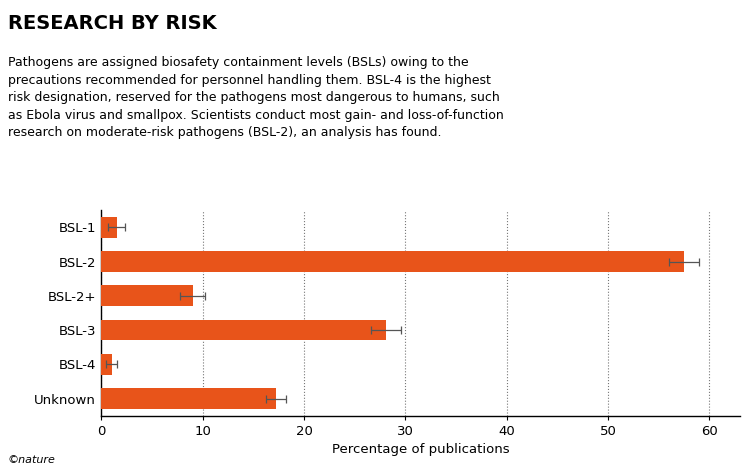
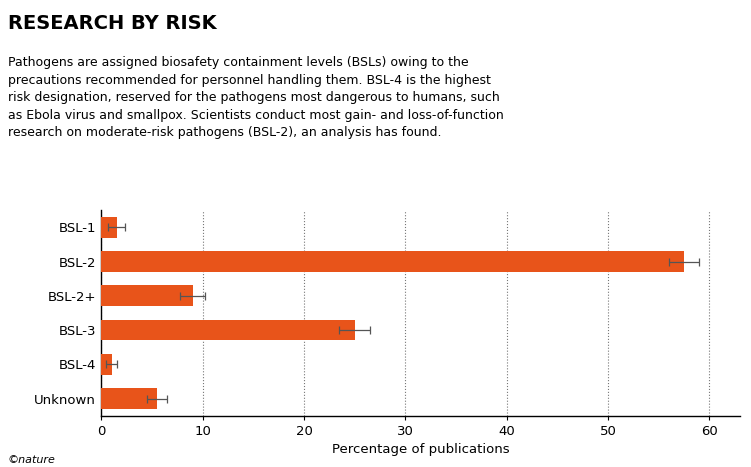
BSL-3: 28.1 -> 25.0
Unknown: 17.2 -> 5.5
